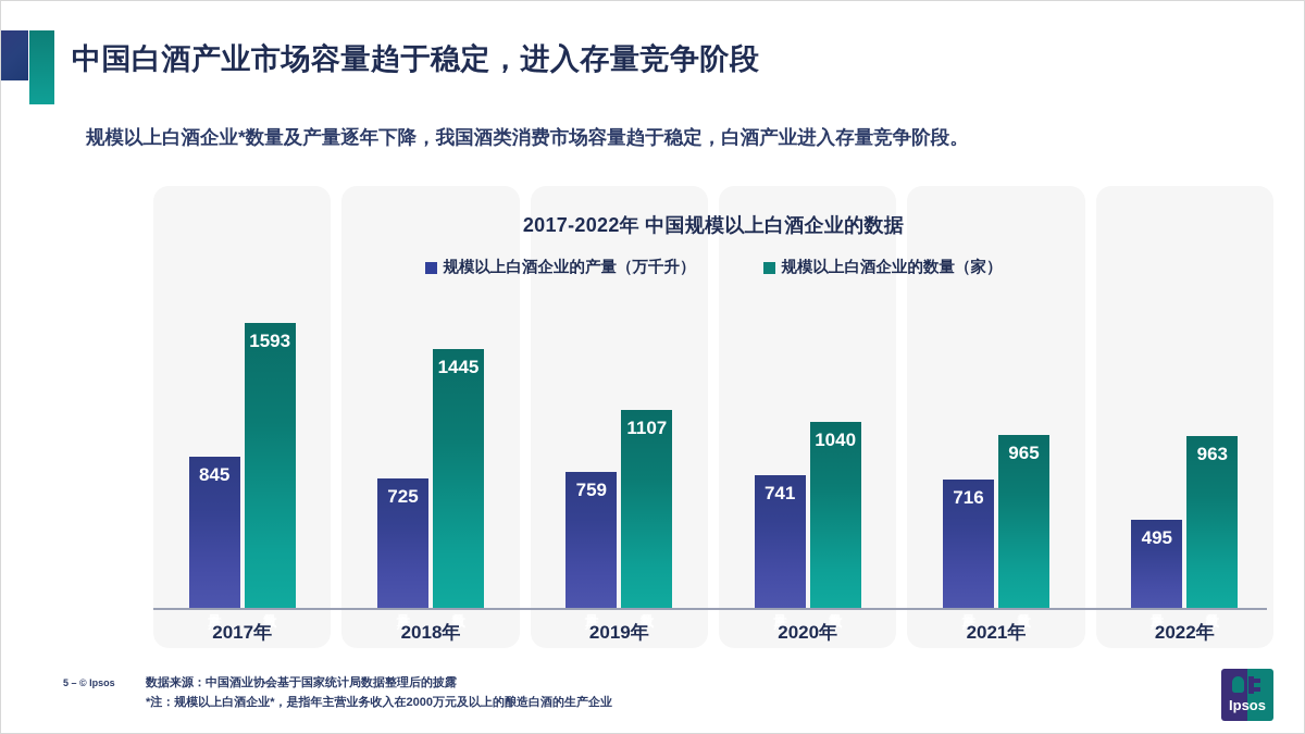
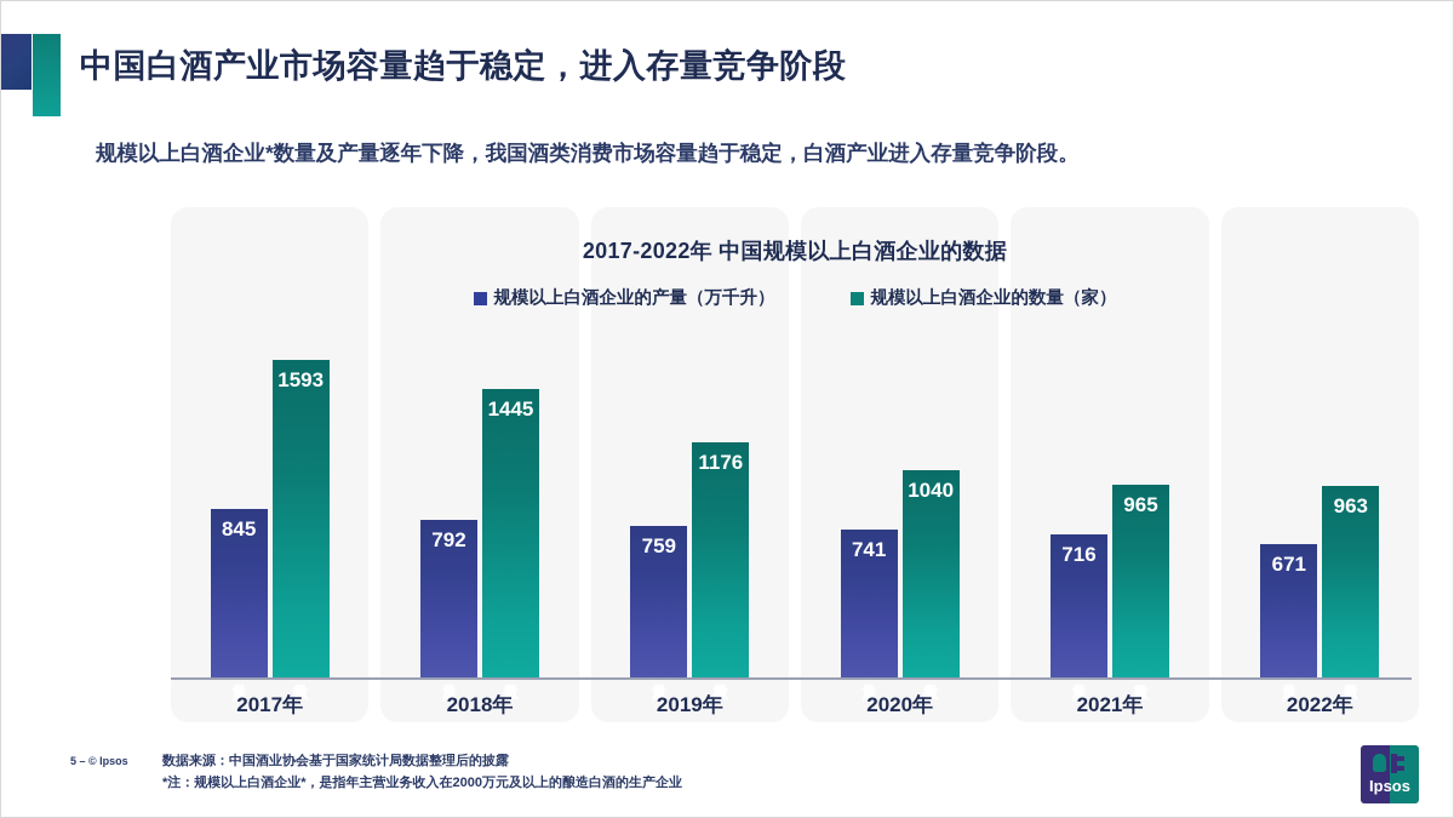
规模以上白酒企业的产量（万千升）/2018年: 725 -> 792
规模以上白酒企业的数量（家）/2019年: 1107 -> 1176
规模以上白酒企业的产量（万千升）/2022年: 495 -> 671
